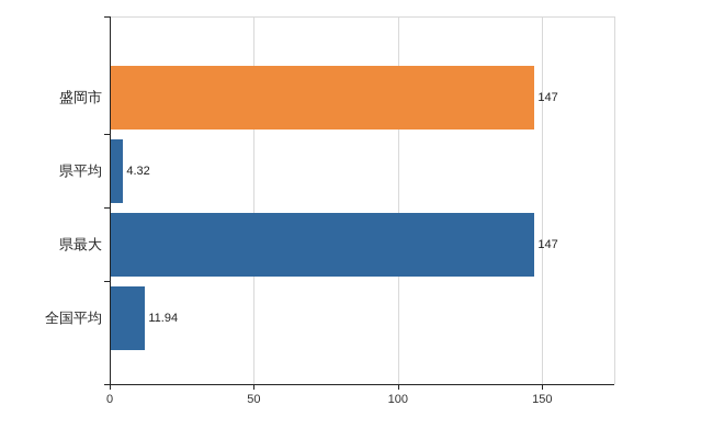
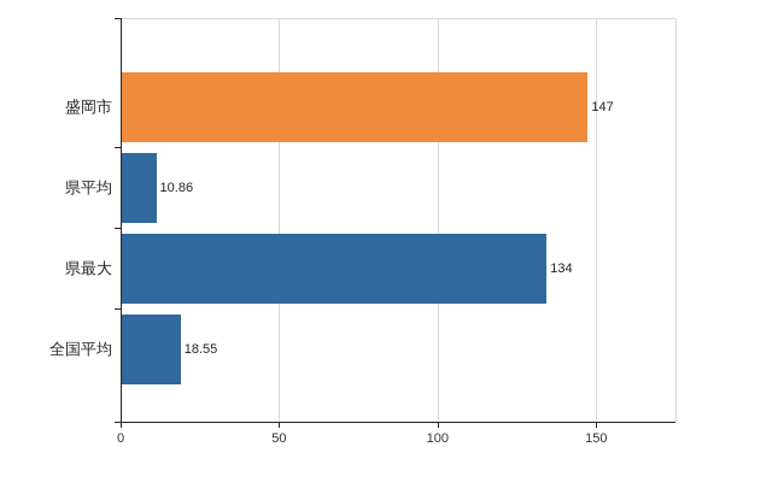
県平均: 4.32 -> 10.86
県最大: 147 -> 134
全国平均: 11.94 -> 18.55
